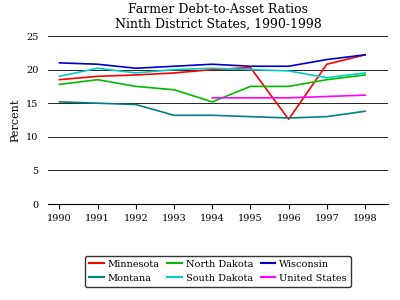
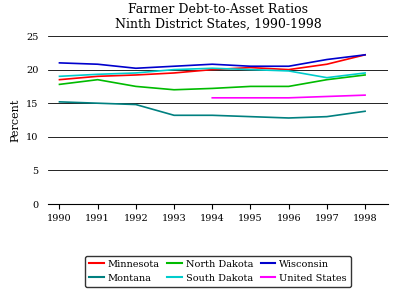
South Dakota/1991: 20.2 -> 19.3
North Dakota/1994: 15.2 -> 17.2
Minnesota/1996: 12.6 -> 20.0
